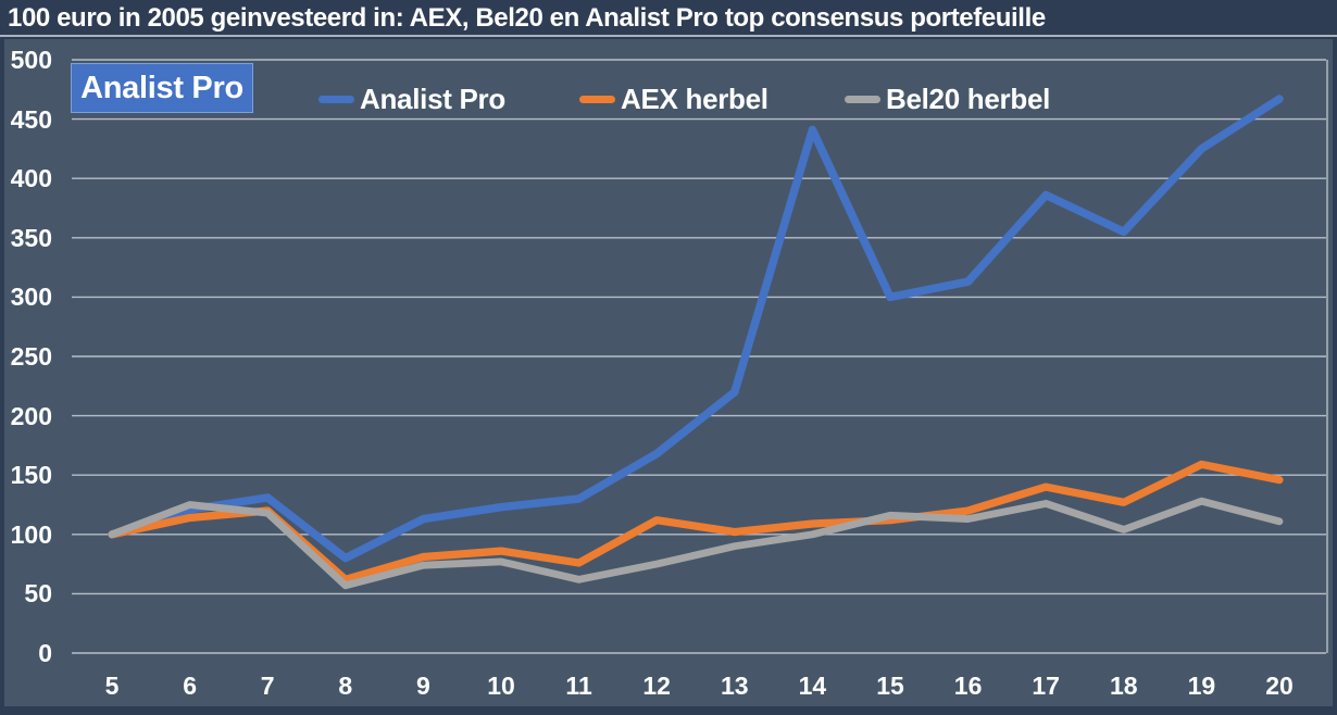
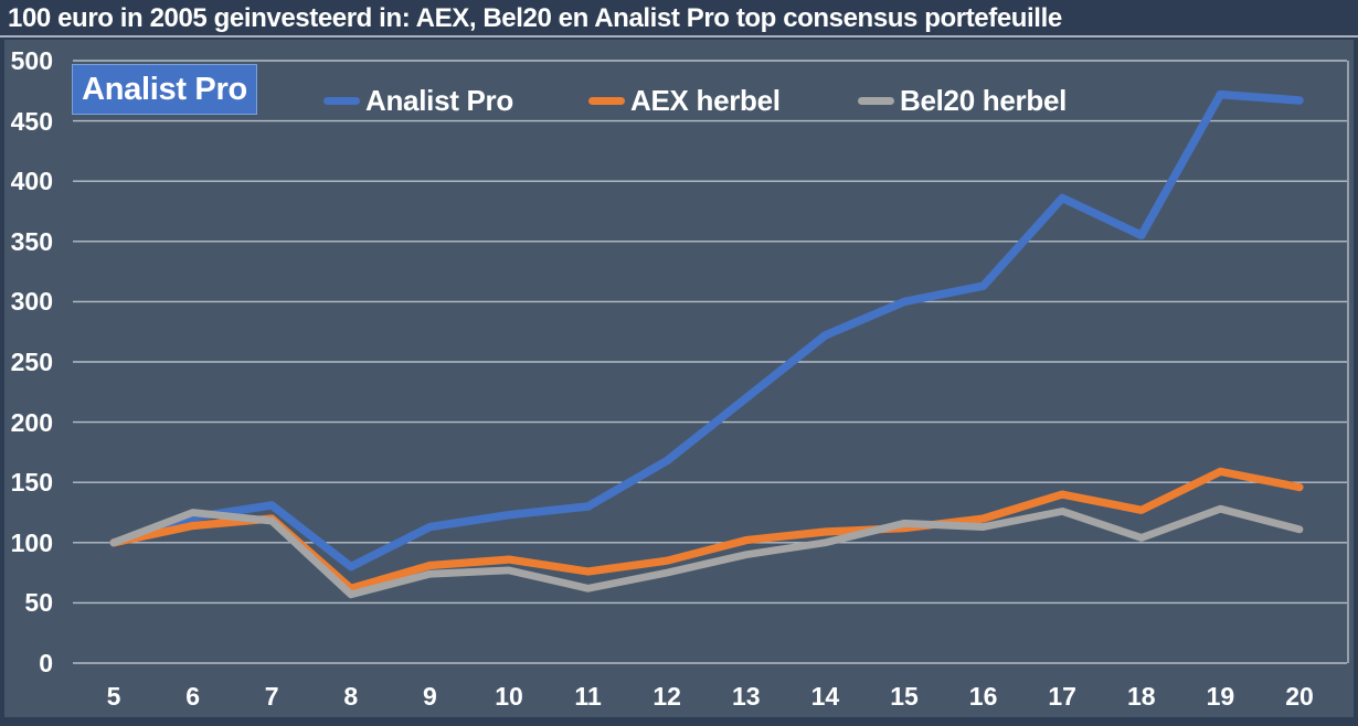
AEX herbel/12: 112 -> 85
Analist Pro/14: 441 -> 272
Analist Pro/19: 425 -> 472
